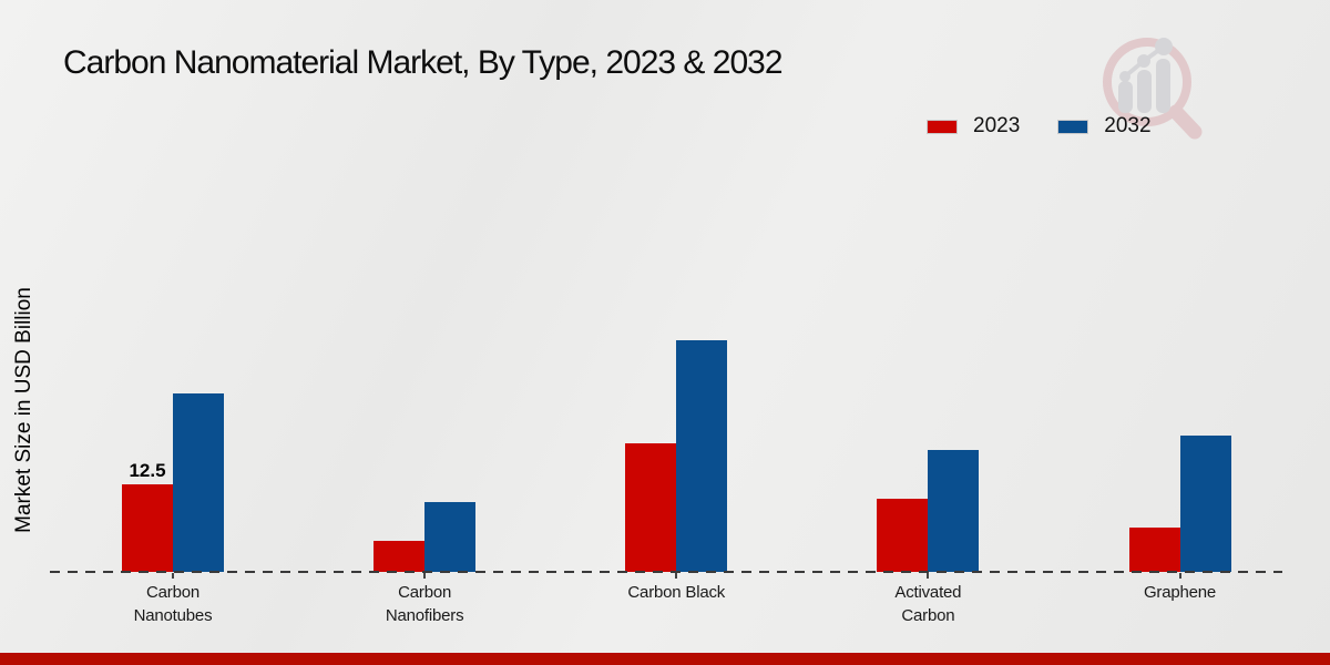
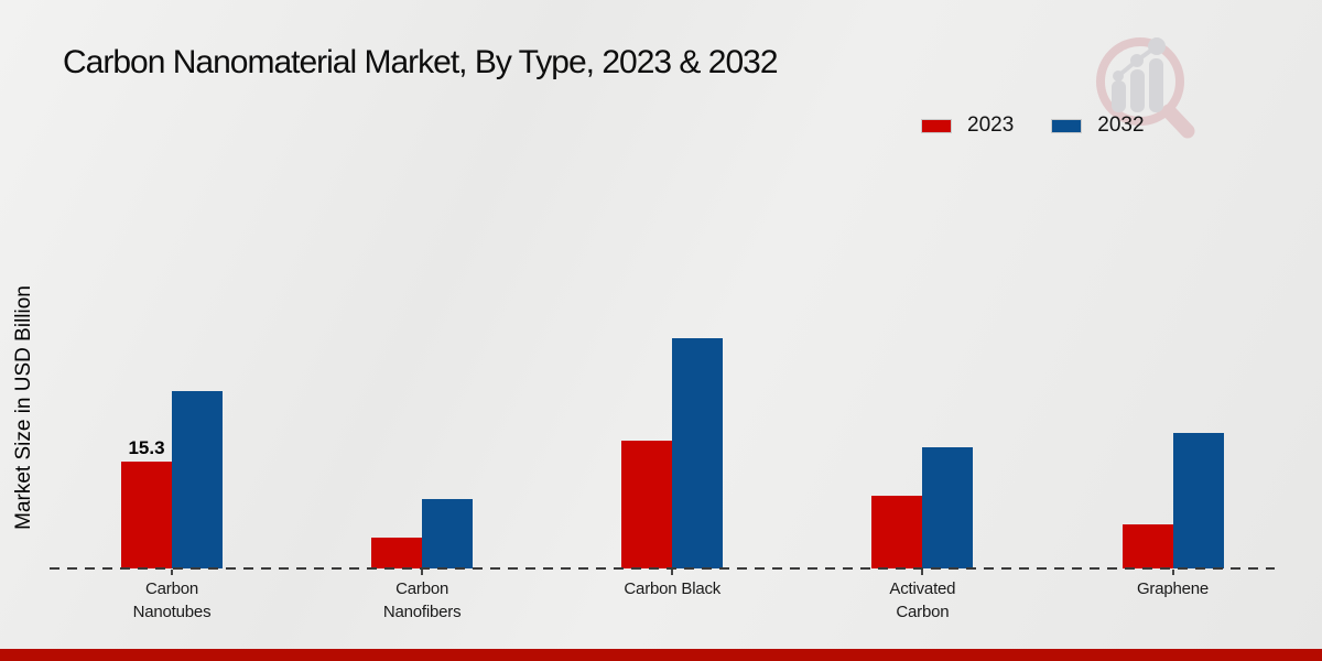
2023/Carbon Nanotubes: 12.5 -> 15.3
